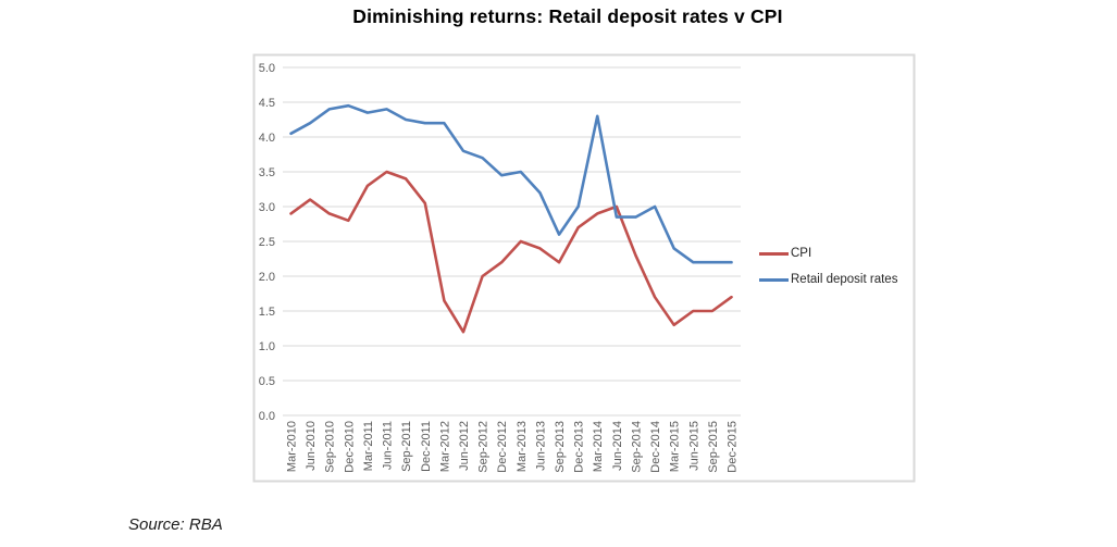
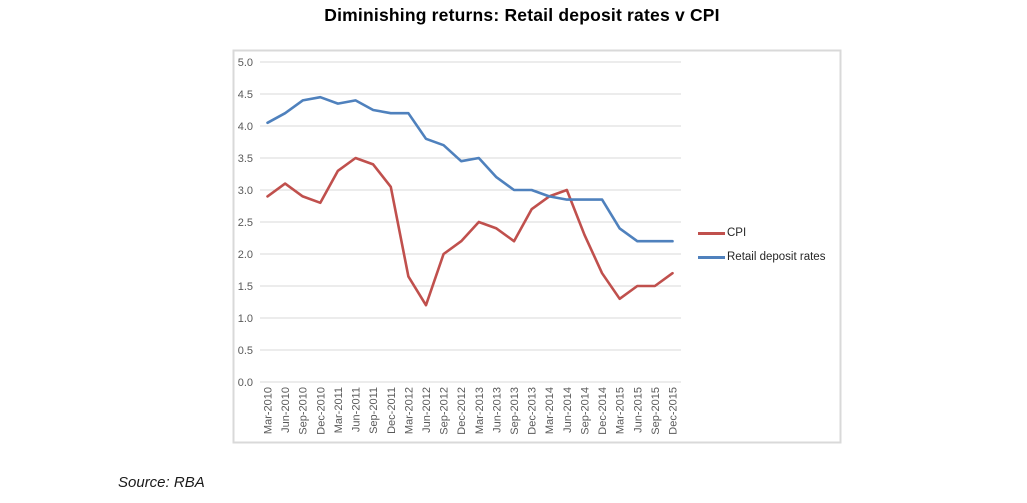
Retail deposit rates/Sep-2013: 2.6 -> 3.0
Retail deposit rates/Mar-2014: 4.3 -> 2.9
Retail deposit rates/Dec-2014: 3.0 -> 2.9
